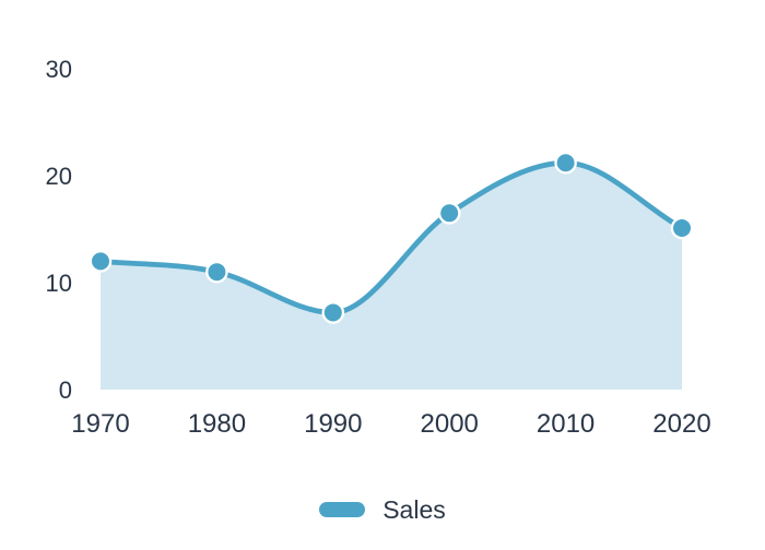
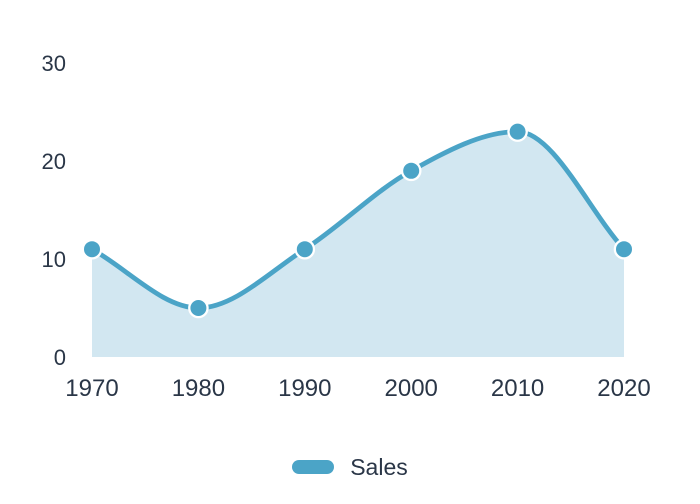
1970: 12 -> 11
1980: 11 -> 5
1990: 7 -> 11
2000: 16 -> 19
2010: 21 -> 23
2020: 15 -> 11
